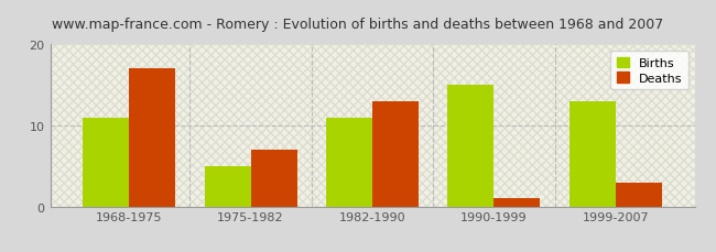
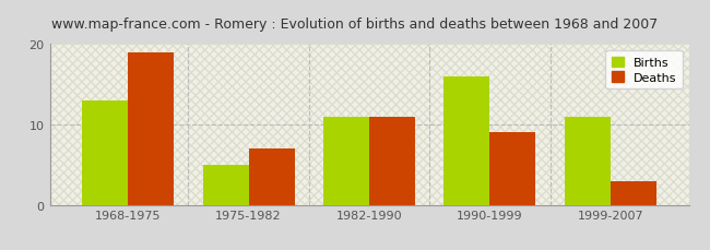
Births/1968-1975: 11 -> 13
Deaths/1968-1975: 17 -> 19
Deaths/1982-1990: 13 -> 11
Births/1990-1999: 15 -> 16
Deaths/1990-1999: 1 -> 9
Births/1999-2007: 13 -> 11
